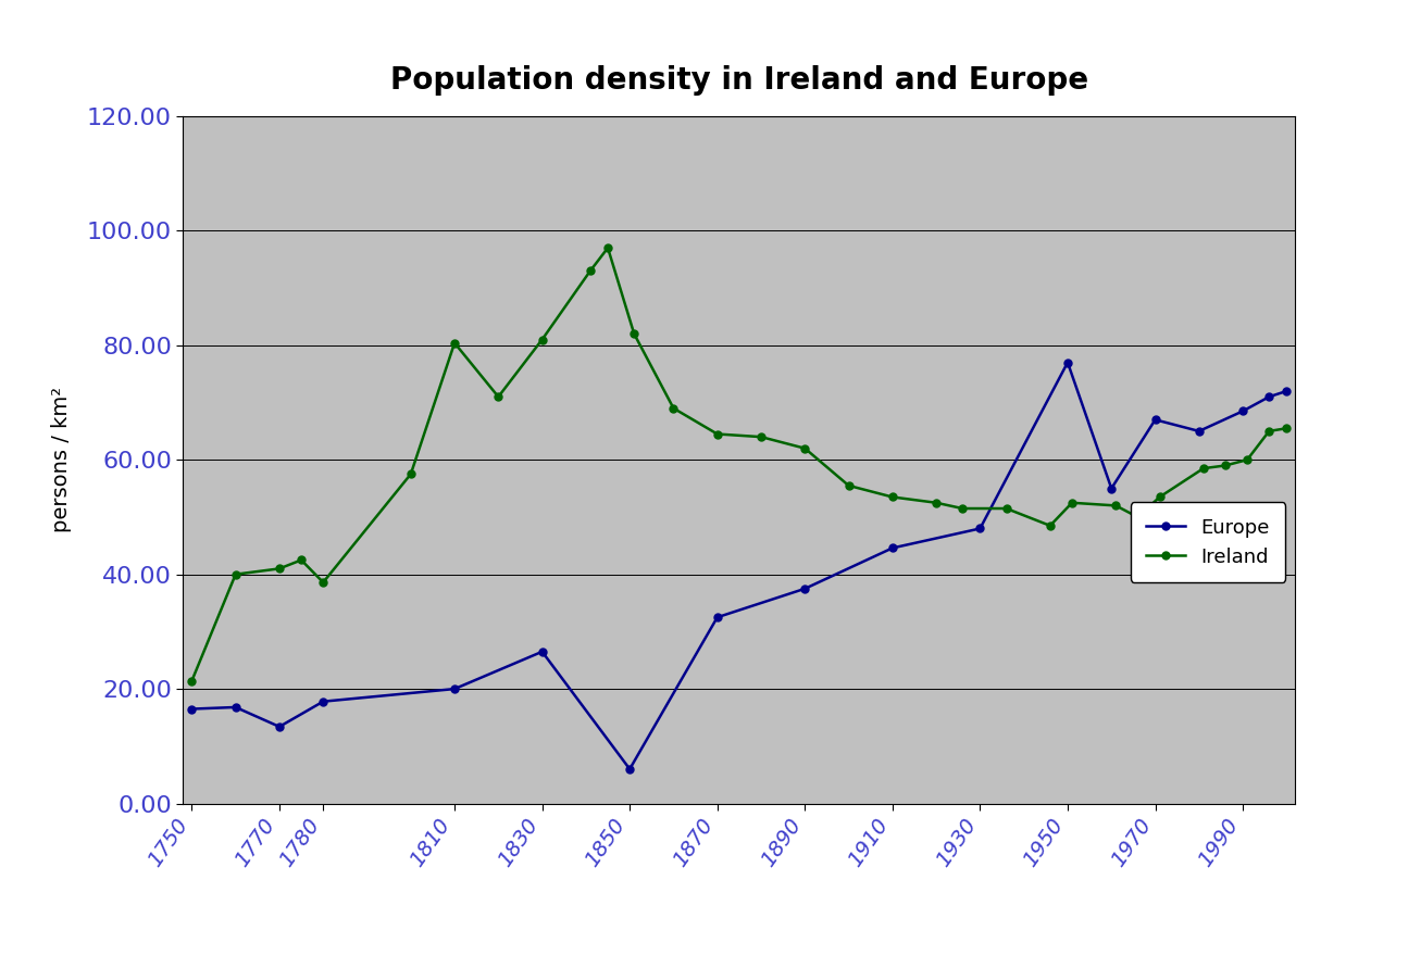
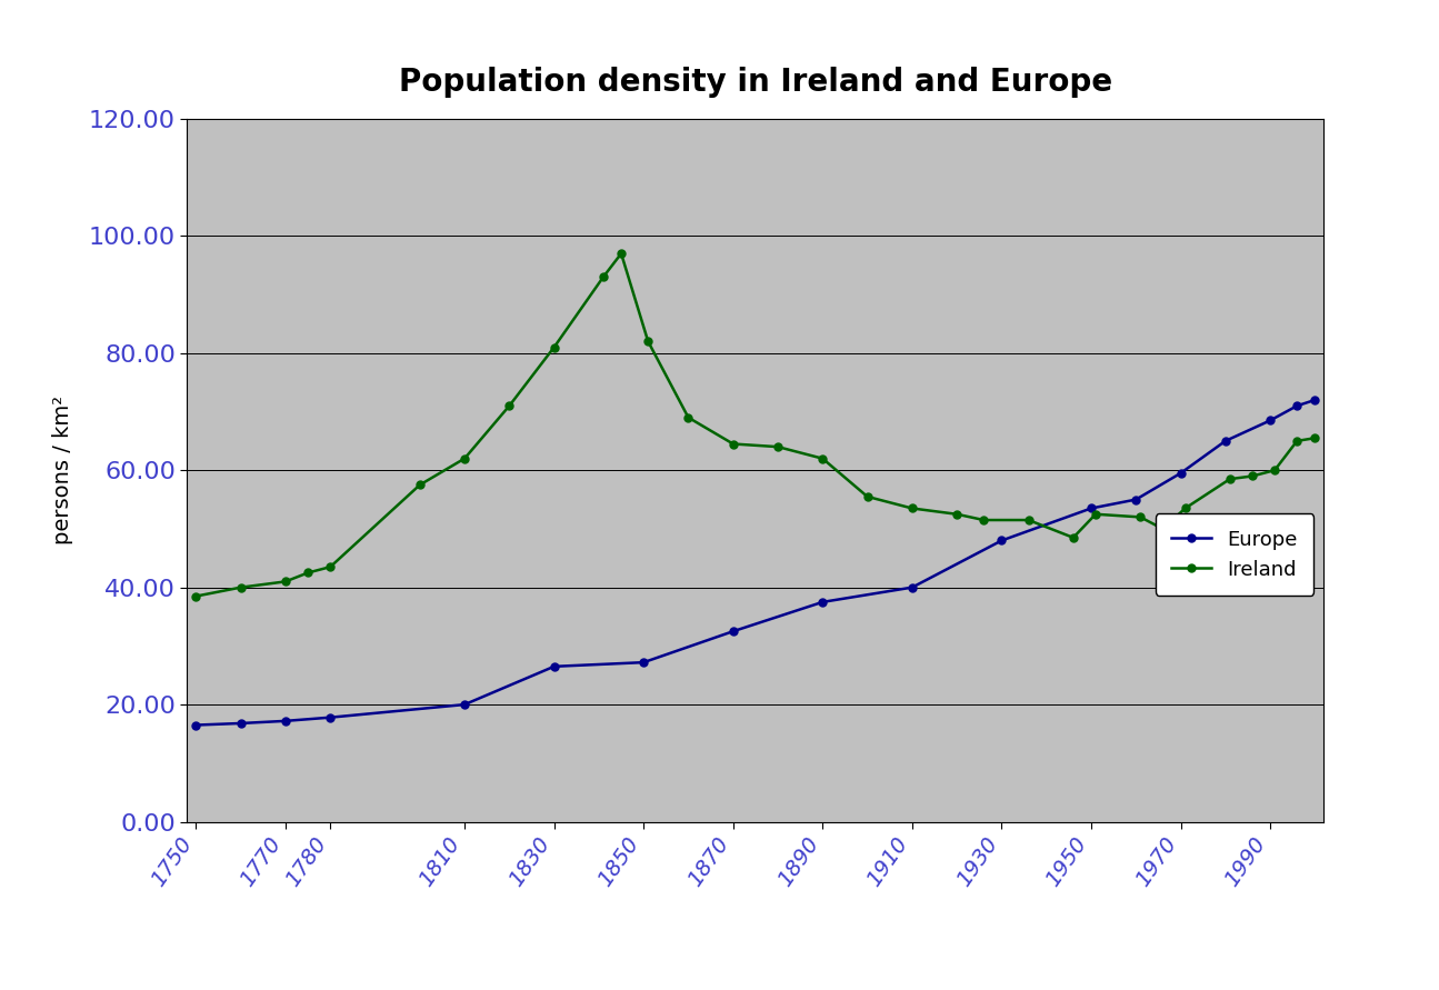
Ireland/1750: 21.4 -> 38.5
Europe/1770: 13.4 -> 17.2
Ireland/1780: 38.6 -> 43.5
Ireland/1810: 80.4 -> 62.0
Europe/1850: 6.0 -> 27.2
Europe/1910: 44.6 -> 40.0
Europe/1950: 77.0 -> 53.5
Europe/1970: 67.0 -> 59.5
